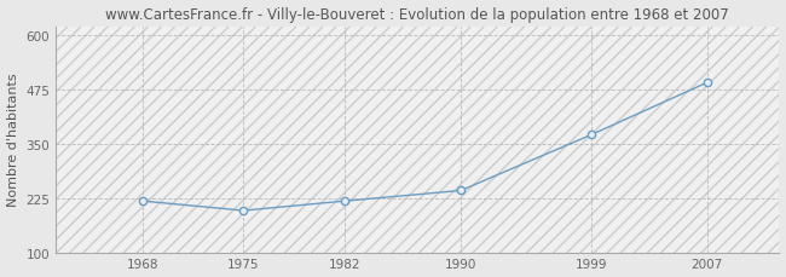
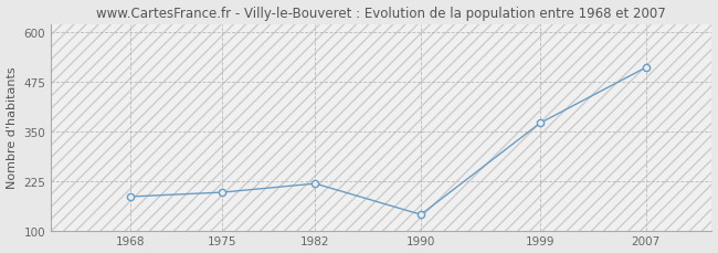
1968: 218 -> 185
1990: 242 -> 140
2007: 490 -> 510
